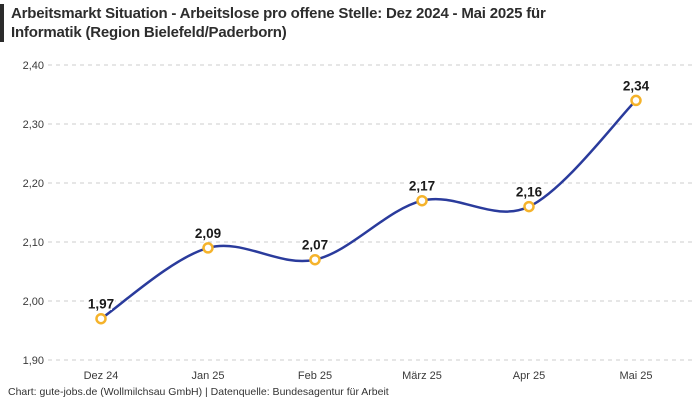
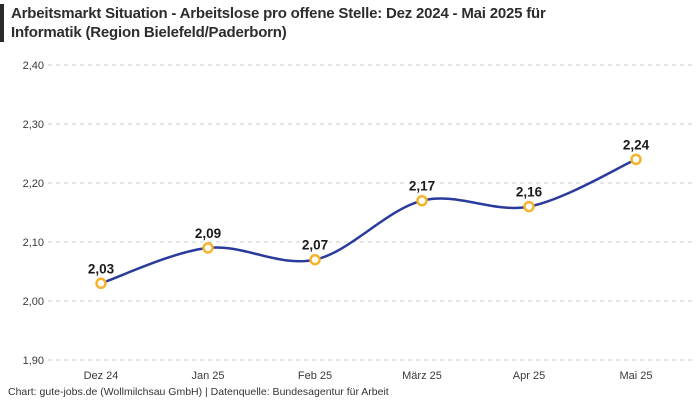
Dez 24: 1,97 -> 2,03
Mai 25: 2,34 -> 2,24
